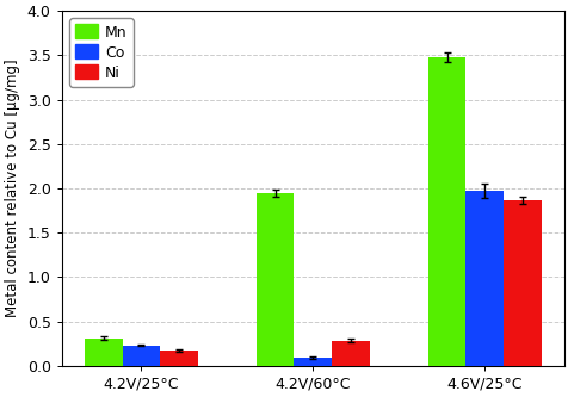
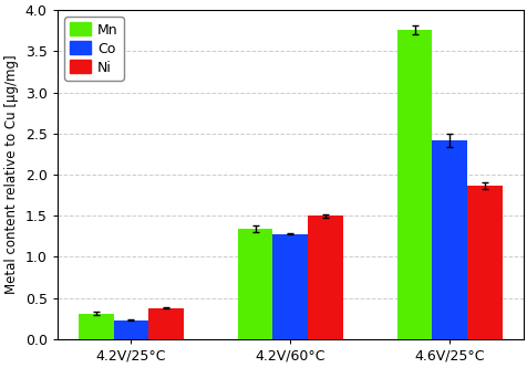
Ni/4.2V/25°C: 0.17 -> 0.38
Mn/4.2V/60°C: 1.95 -> 1.34
Co/4.2V/60°C: 0.09 -> 1.28
Ni/4.2V/60°C: 0.28 -> 1.50
Mn/4.6V/25°C: 3.48 -> 3.76
Co/4.6V/25°C: 1.97 -> 2.42
